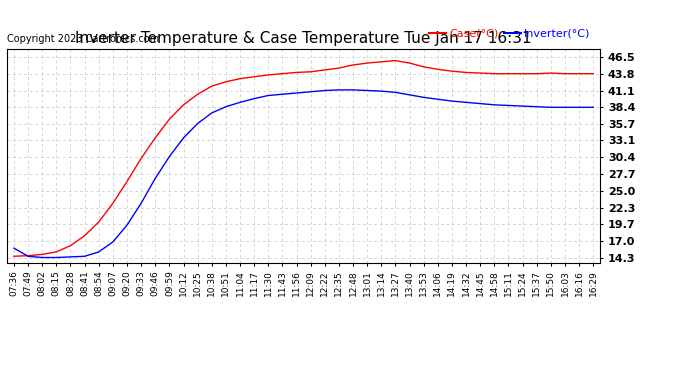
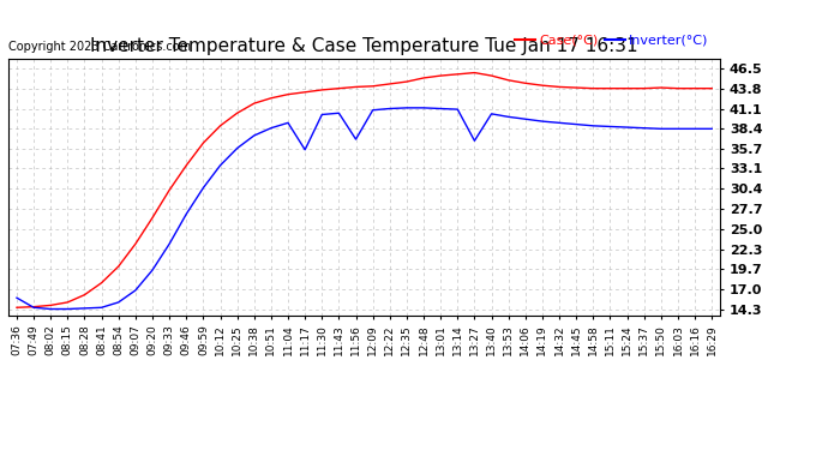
Inverter(°C)/11:17: 39.8 -> 35.6
Inverter(°C)/11:56: 40.7 -> 37.0
Inverter(°C)/13:27: 40.8 -> 36.8
